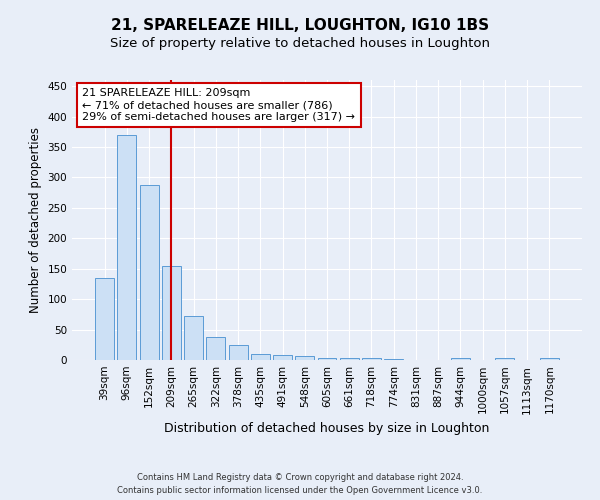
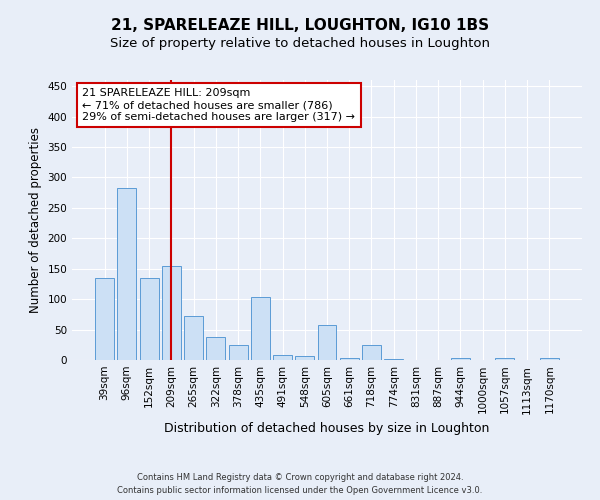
96sqm: 370 -> 282
152sqm: 288 -> 134
435sqm: 10 -> 104
605sqm: 4 -> 58
718sqm: 4 -> 24
